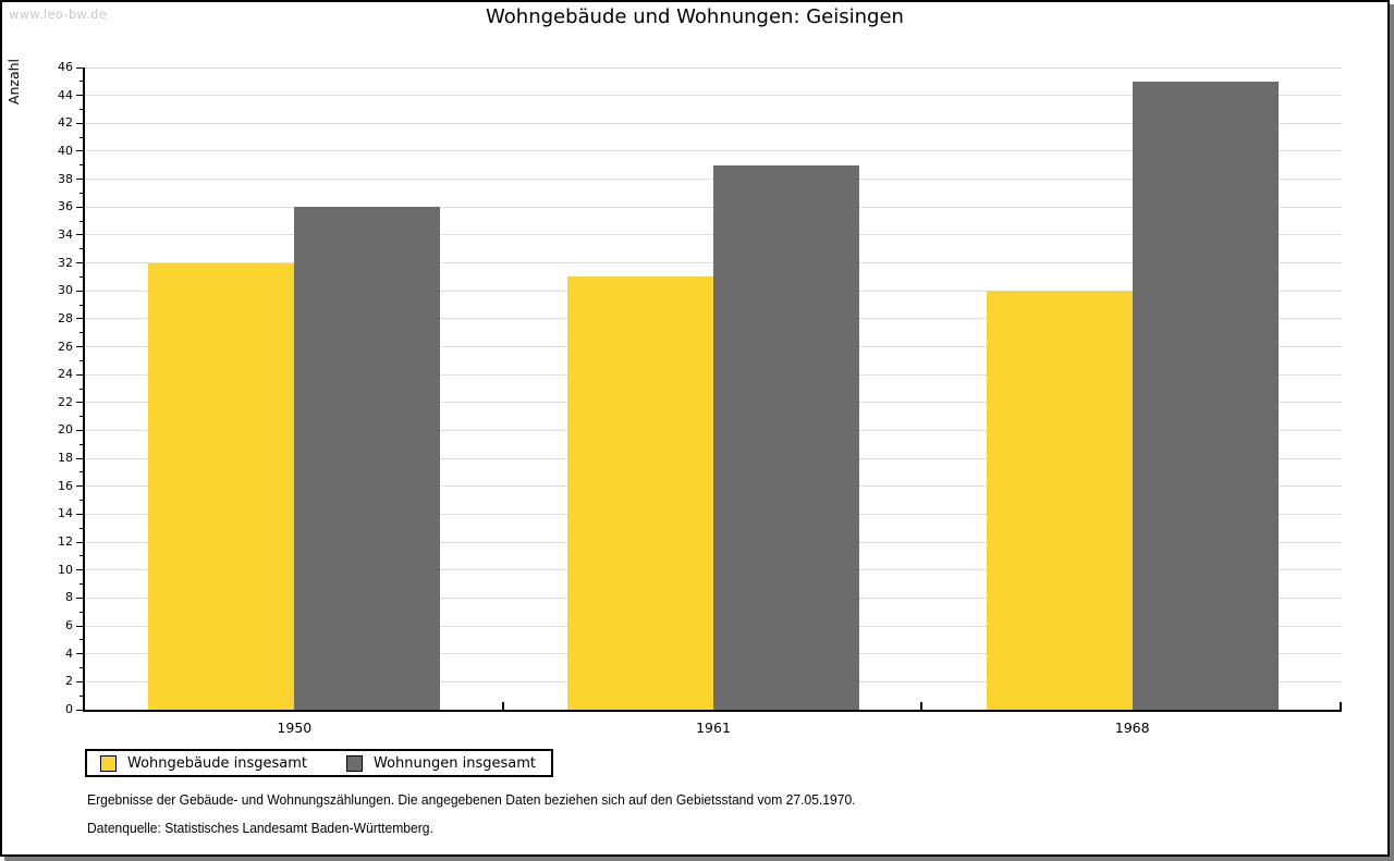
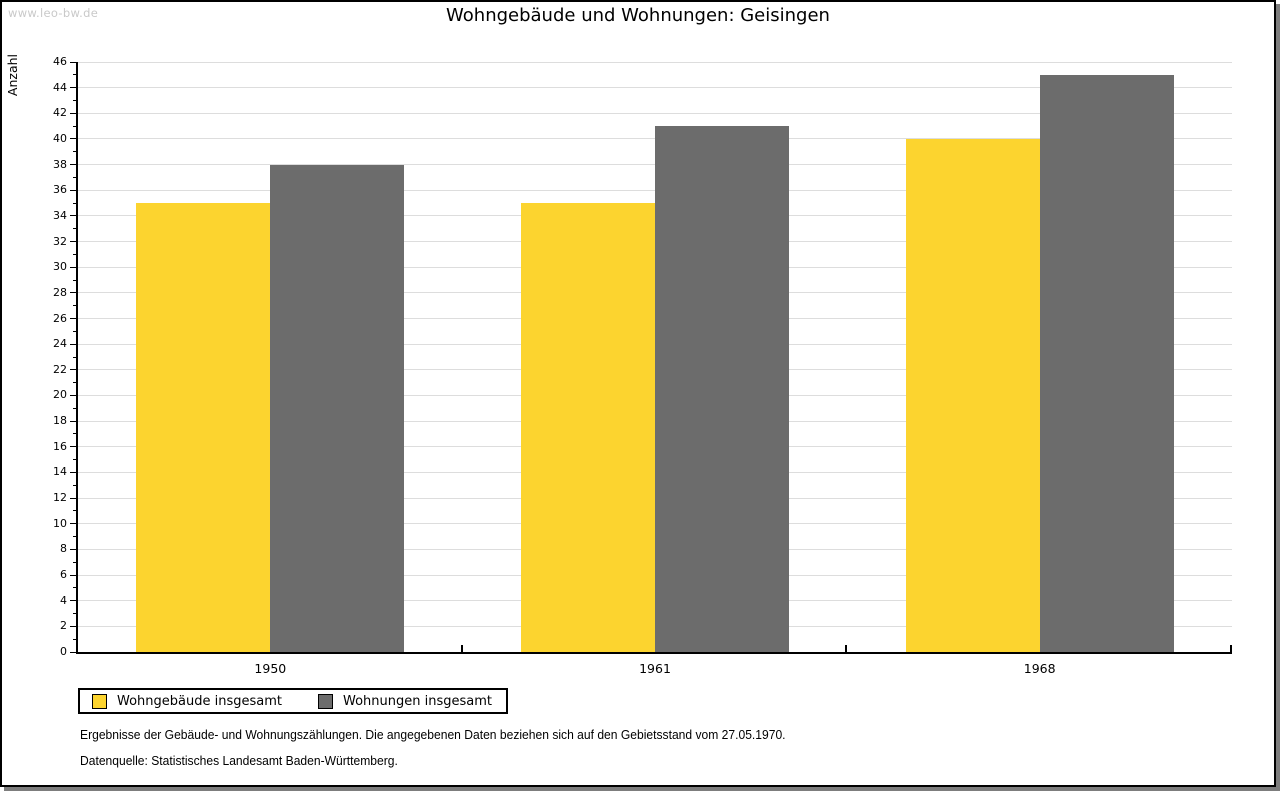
Wohngebäude insgesamt/1950: 32 -> 35
Wohnungen insgesamt/1950: 36 -> 38
Wohngebäude insgesamt/1961: 31 -> 35
Wohnungen insgesamt/1961: 39 -> 41
Wohngebäude insgesamt/1968: 30 -> 40
